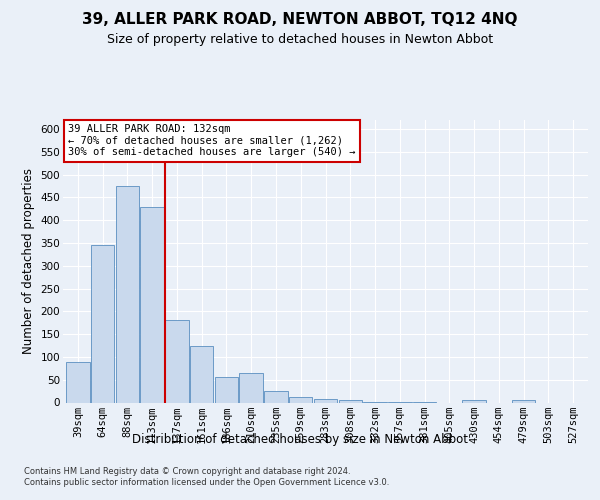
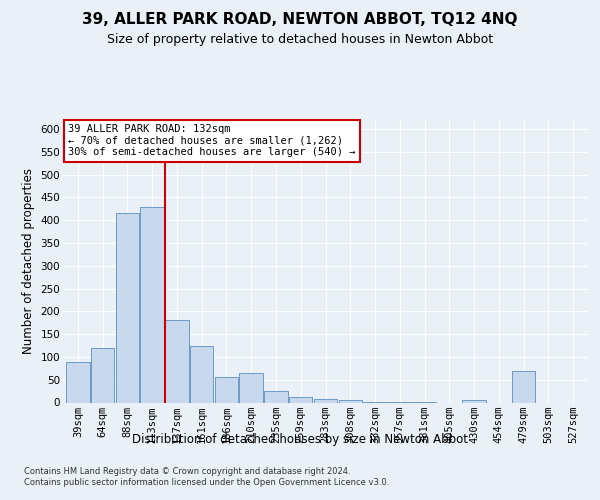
64sqm: 345 -> 120
88sqm: 475 -> 415
479sqm: 5 -> 70
